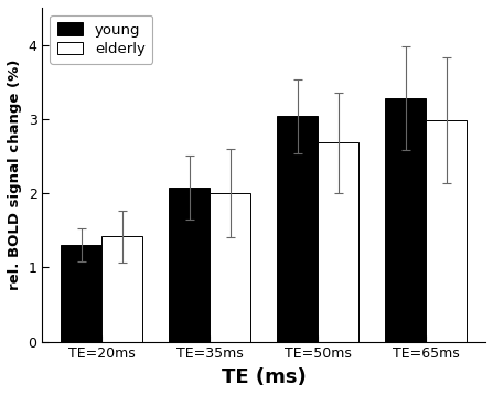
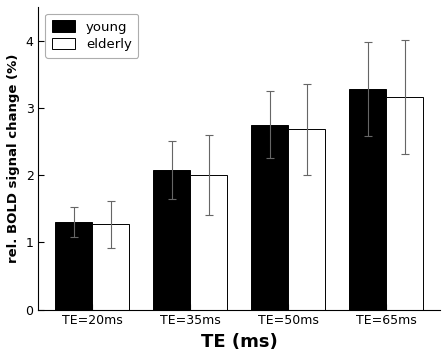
elderly/TE=20ms: 1.42 -> 1.27
young/TE=50ms: 3.04 -> 2.75
elderly/TE=65ms: 2.98 -> 3.16
